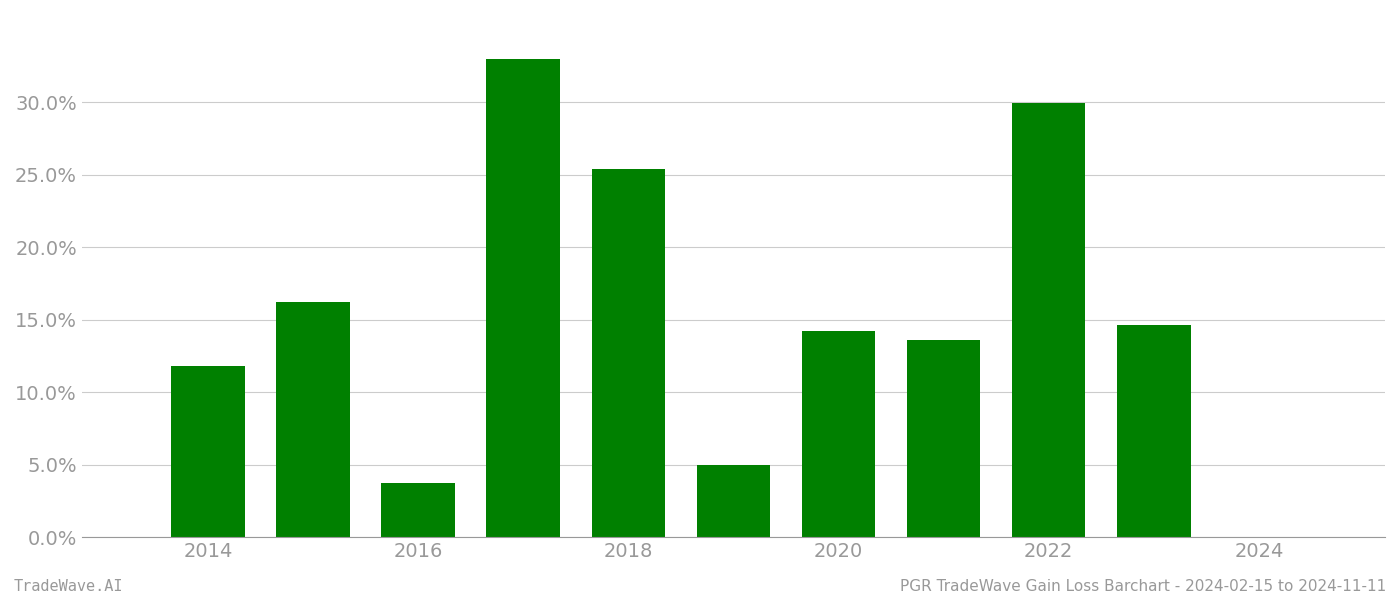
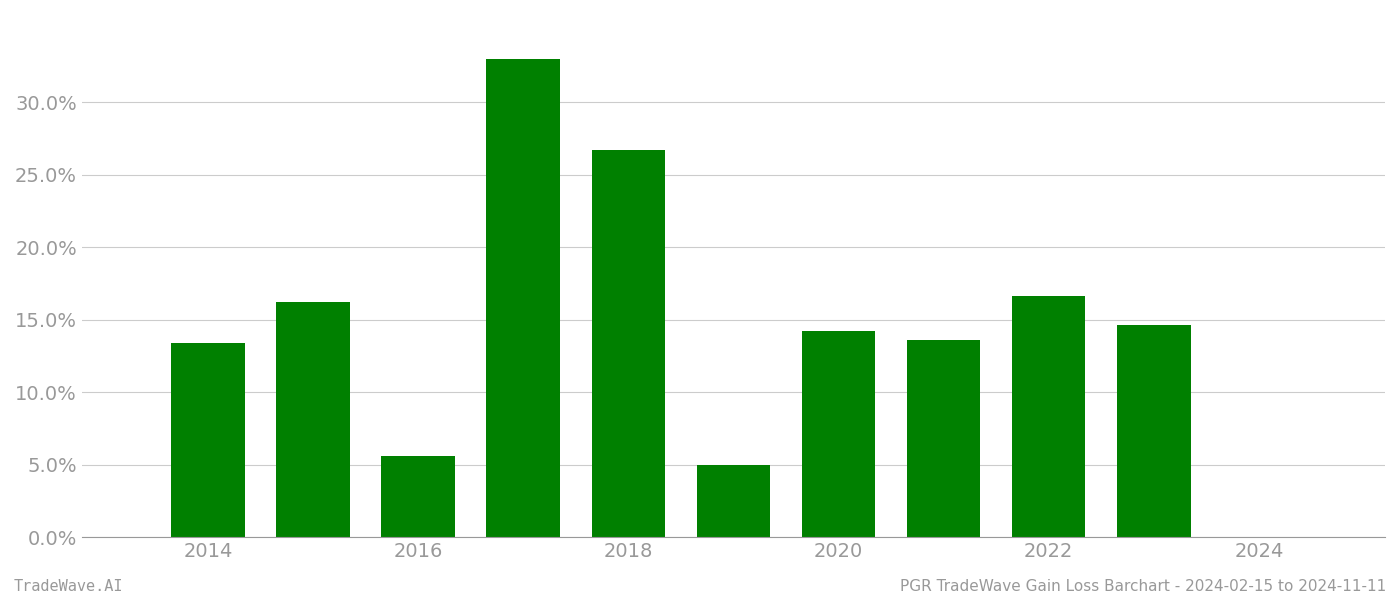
2014: 11.8% -> 13.4%
2016: 3.7% -> 5.6%
2018: 25.4% -> 26.7%
2022: 29.9% -> 16.6%
